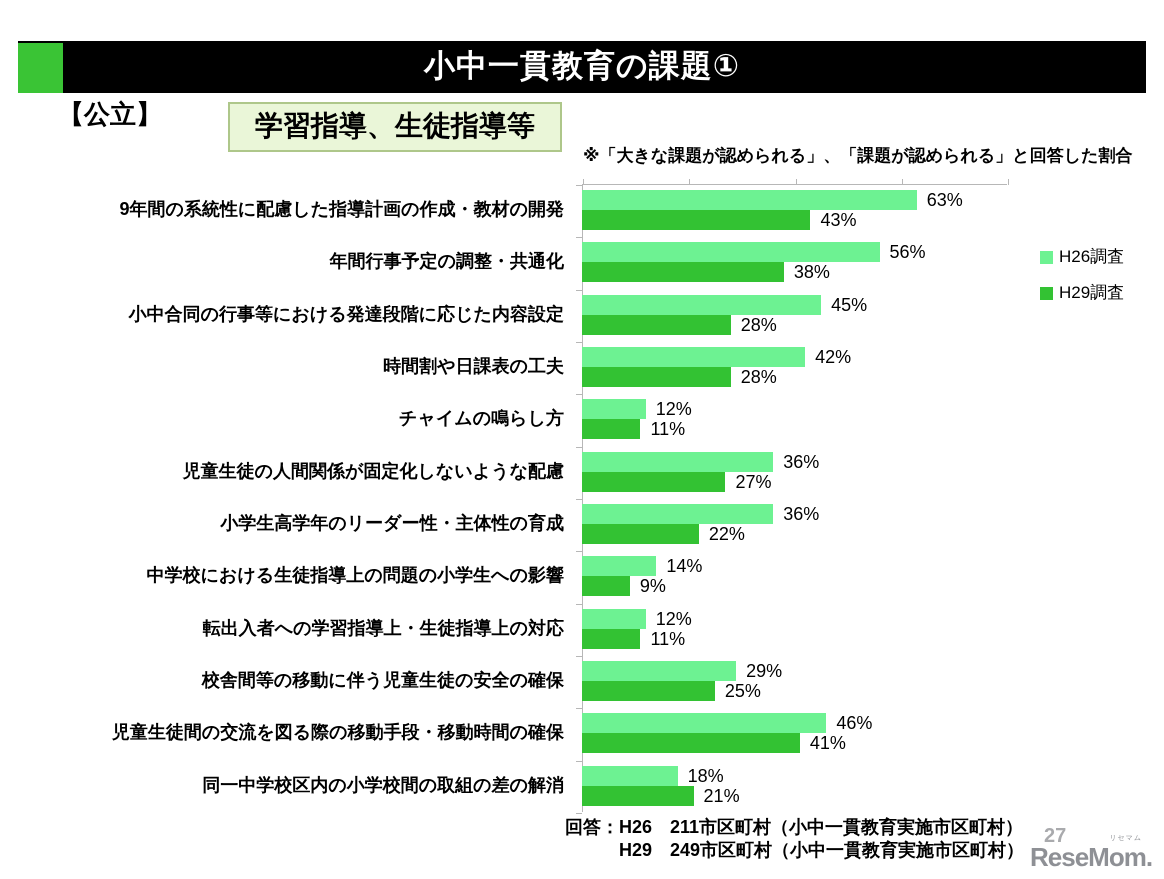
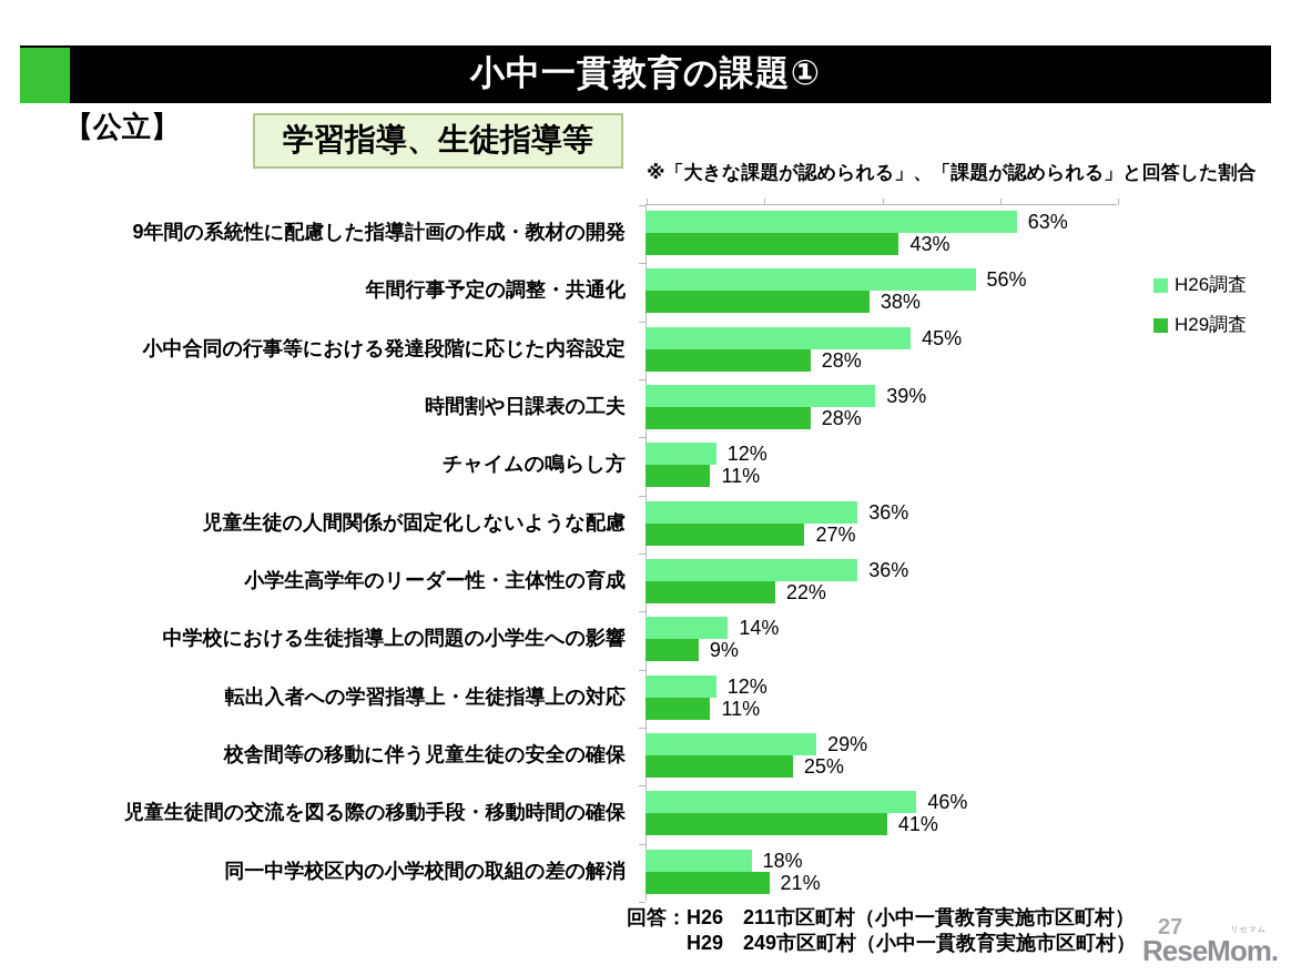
H26調査/時間割や日課表の工夫: 42% -> 39%
